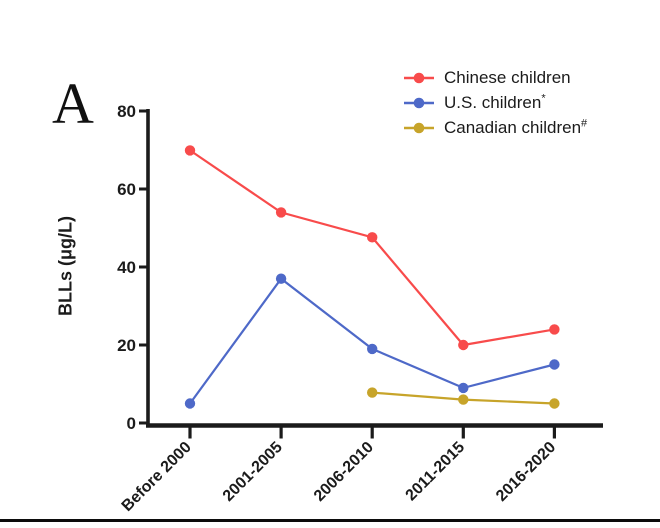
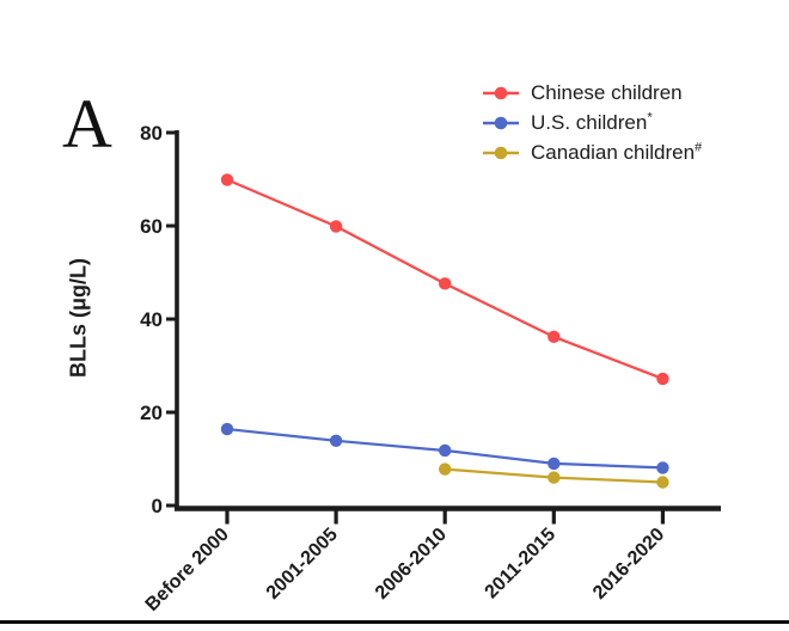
U.S. children/Before 2000: 5 -> 16
Chinese children/2001-2005: 54 -> 60
U.S. children/2001-2005: 37 -> 14
U.S. children/2006-2010: 19 -> 12
Chinese children/2011-2015: 20 -> 36
Chinese children/2016-2020: 24 -> 27
U.S. children/2016-2020: 15 -> 8
